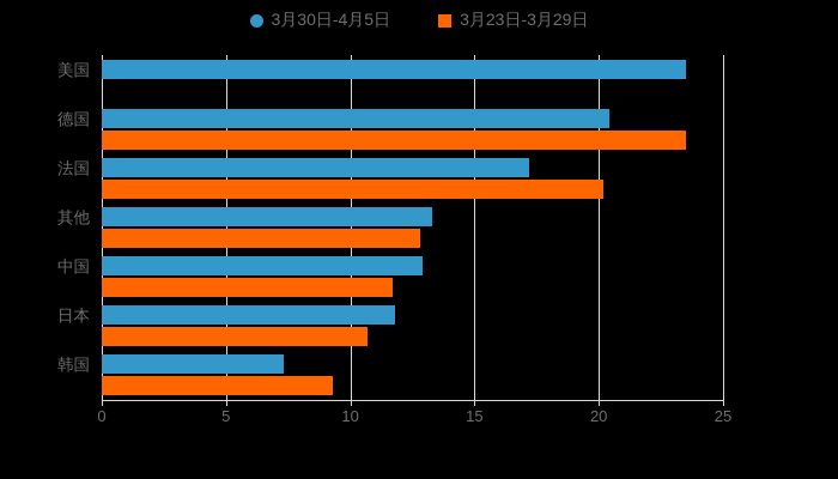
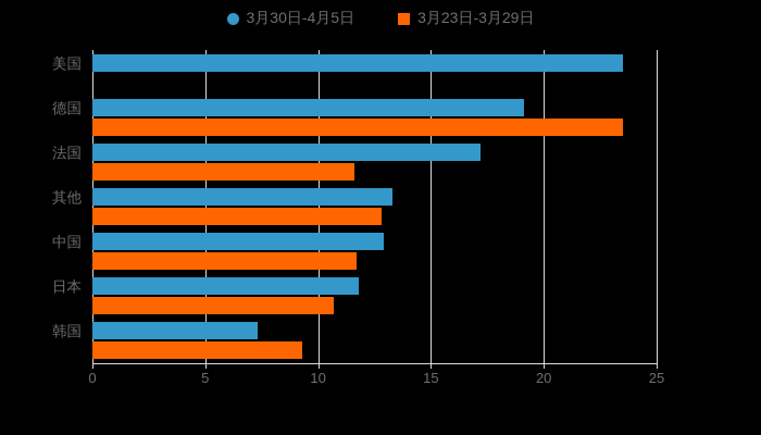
3月30日-4月5日/德国: 20.4 -> 19.1
3月23日-3月29日/法国: 20.2 -> 11.6
